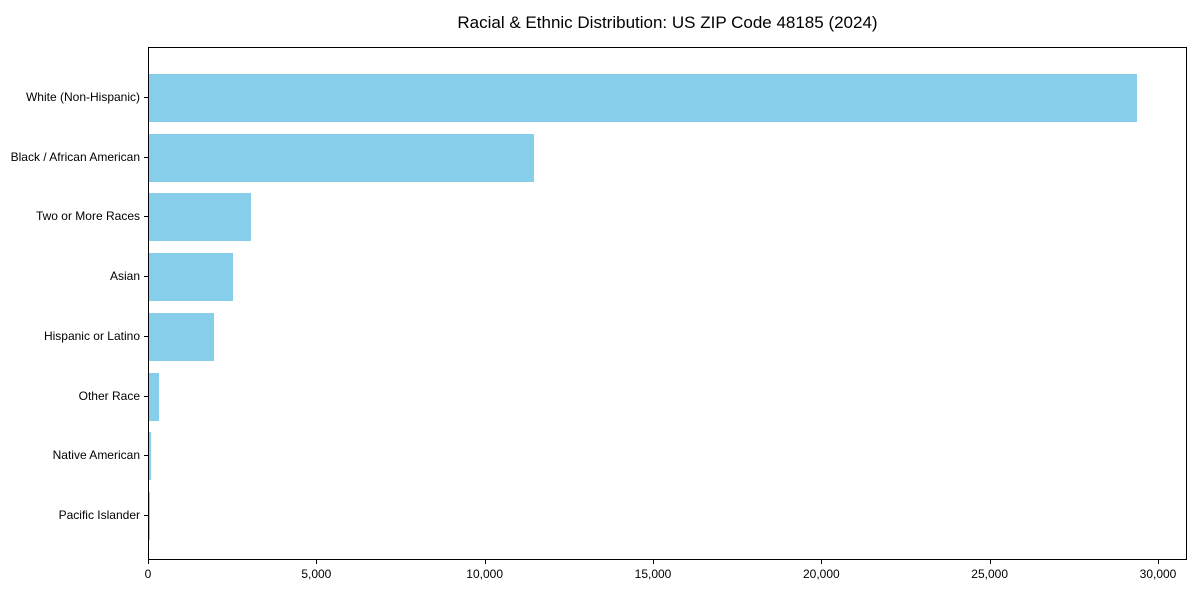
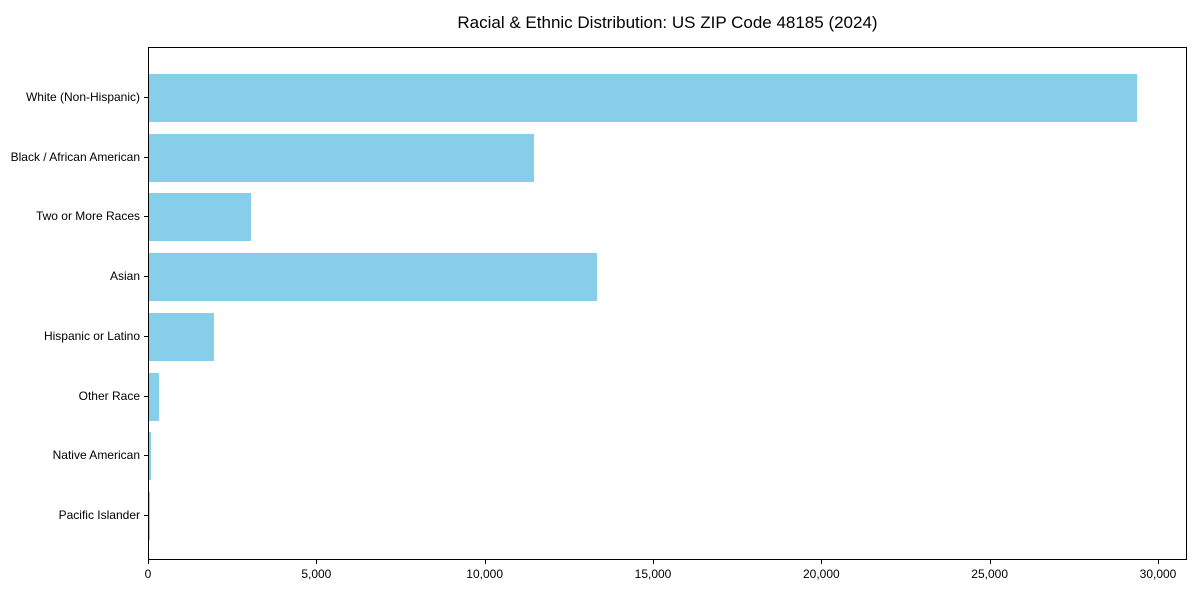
Asian: 2500 -> 13300
